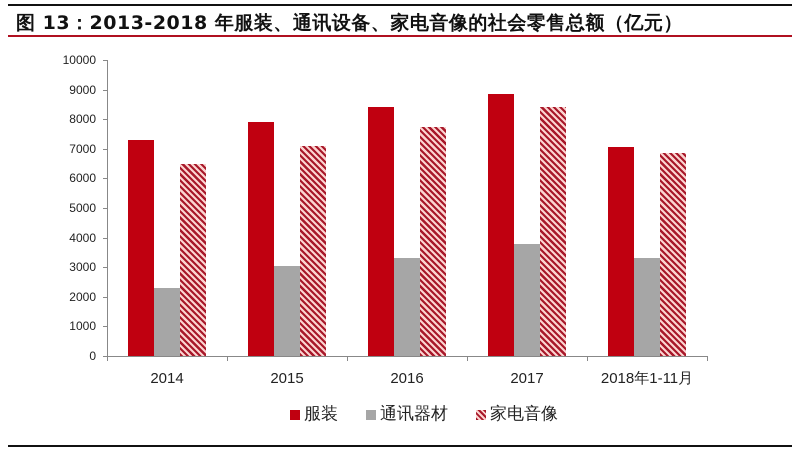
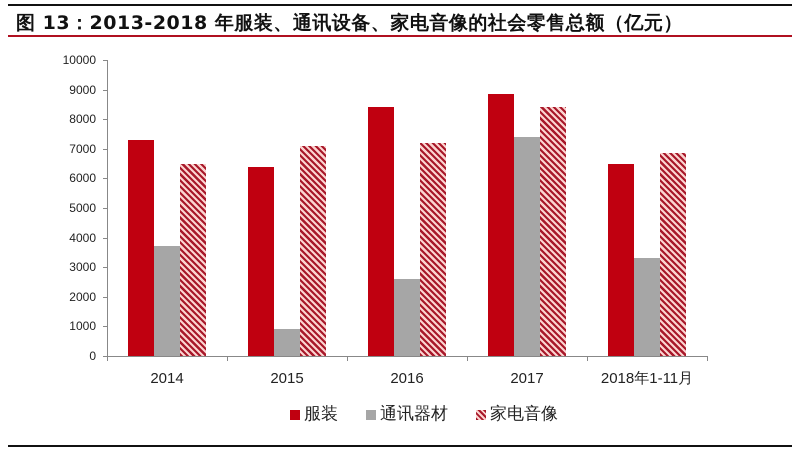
通讯器材/2014: 2300 -> 3700
服装/2015: 7900 -> 6400
通讯器材/2015: 3000 -> 900
通讯器材/2016: 3300 -> 2600
家电音像/2016: 7800 -> 7200
通讯器材/2017: 3800 -> 7400
服装/2018年1-11月: 7000 -> 6500
